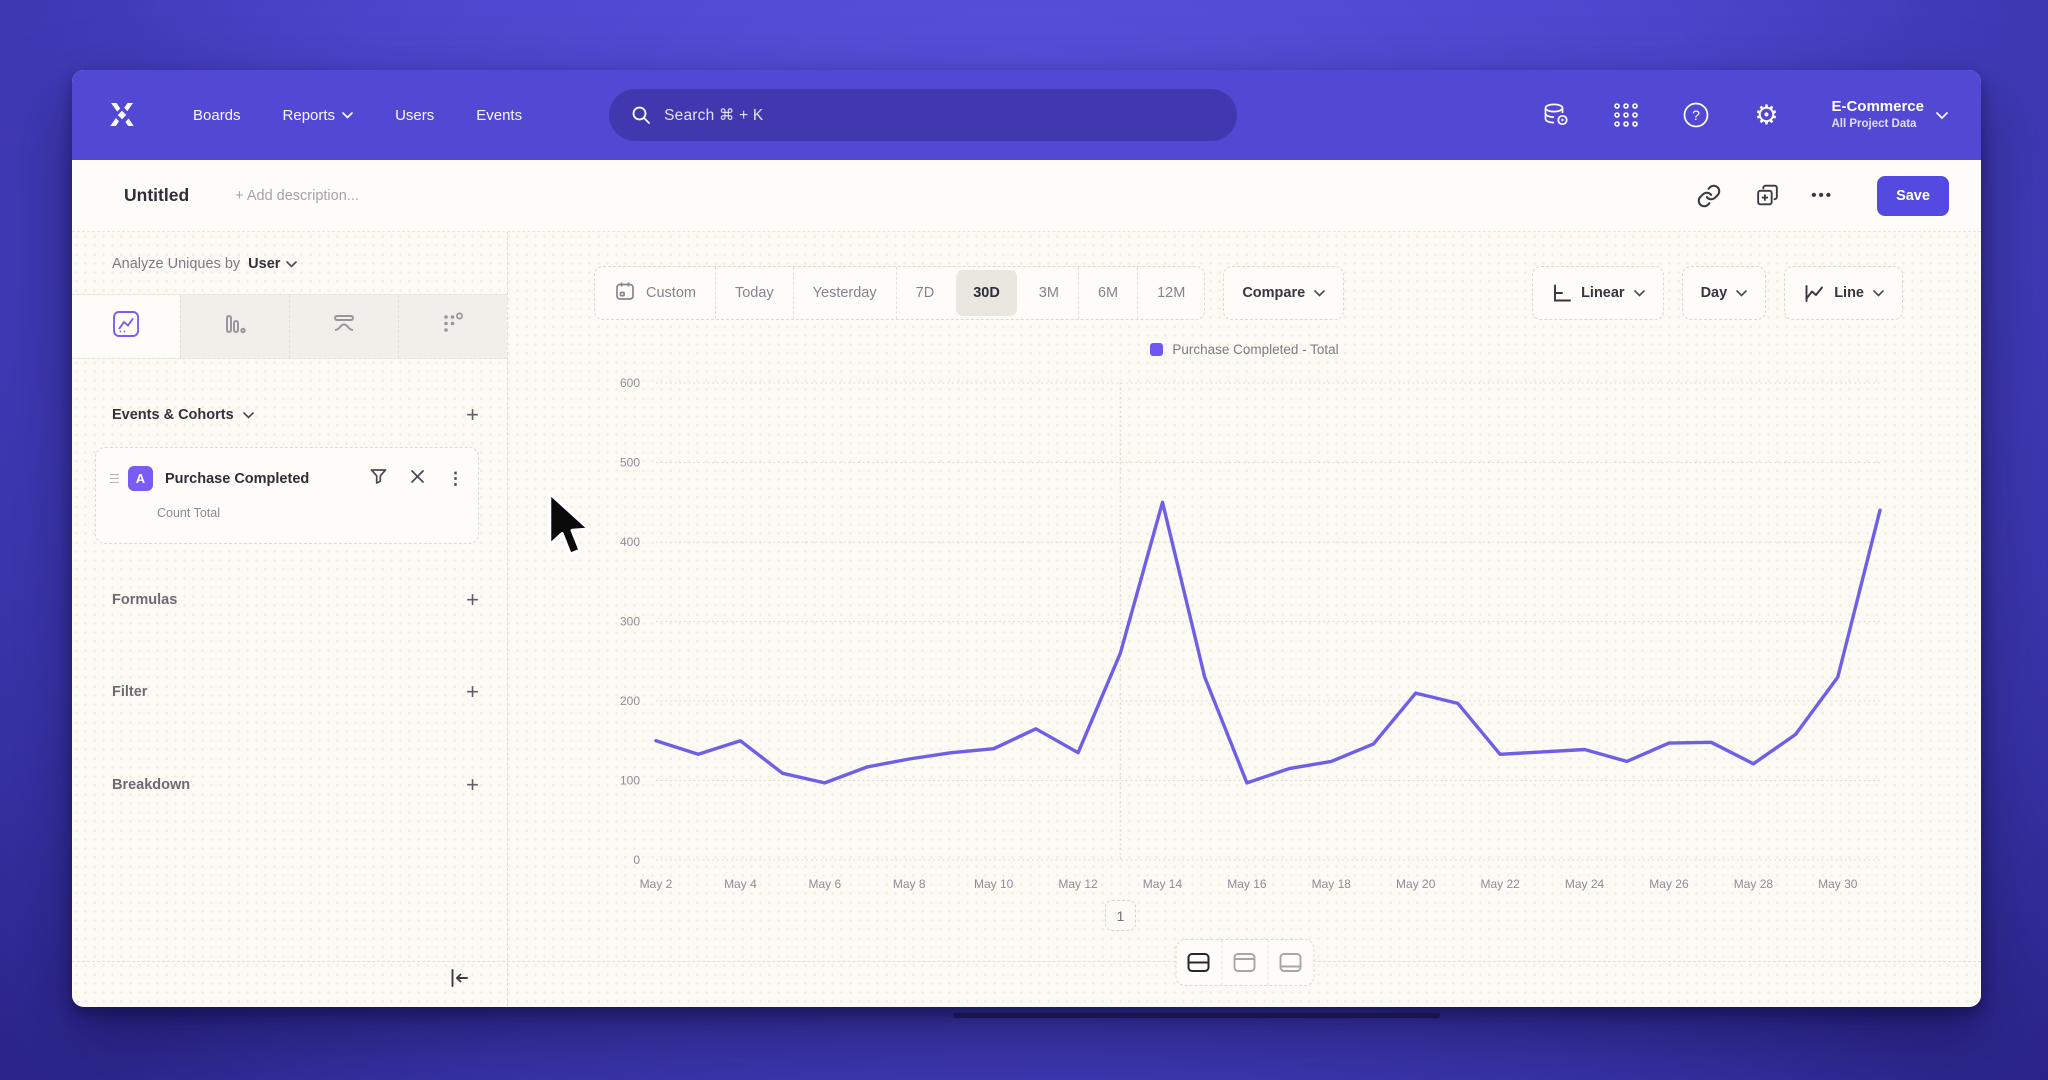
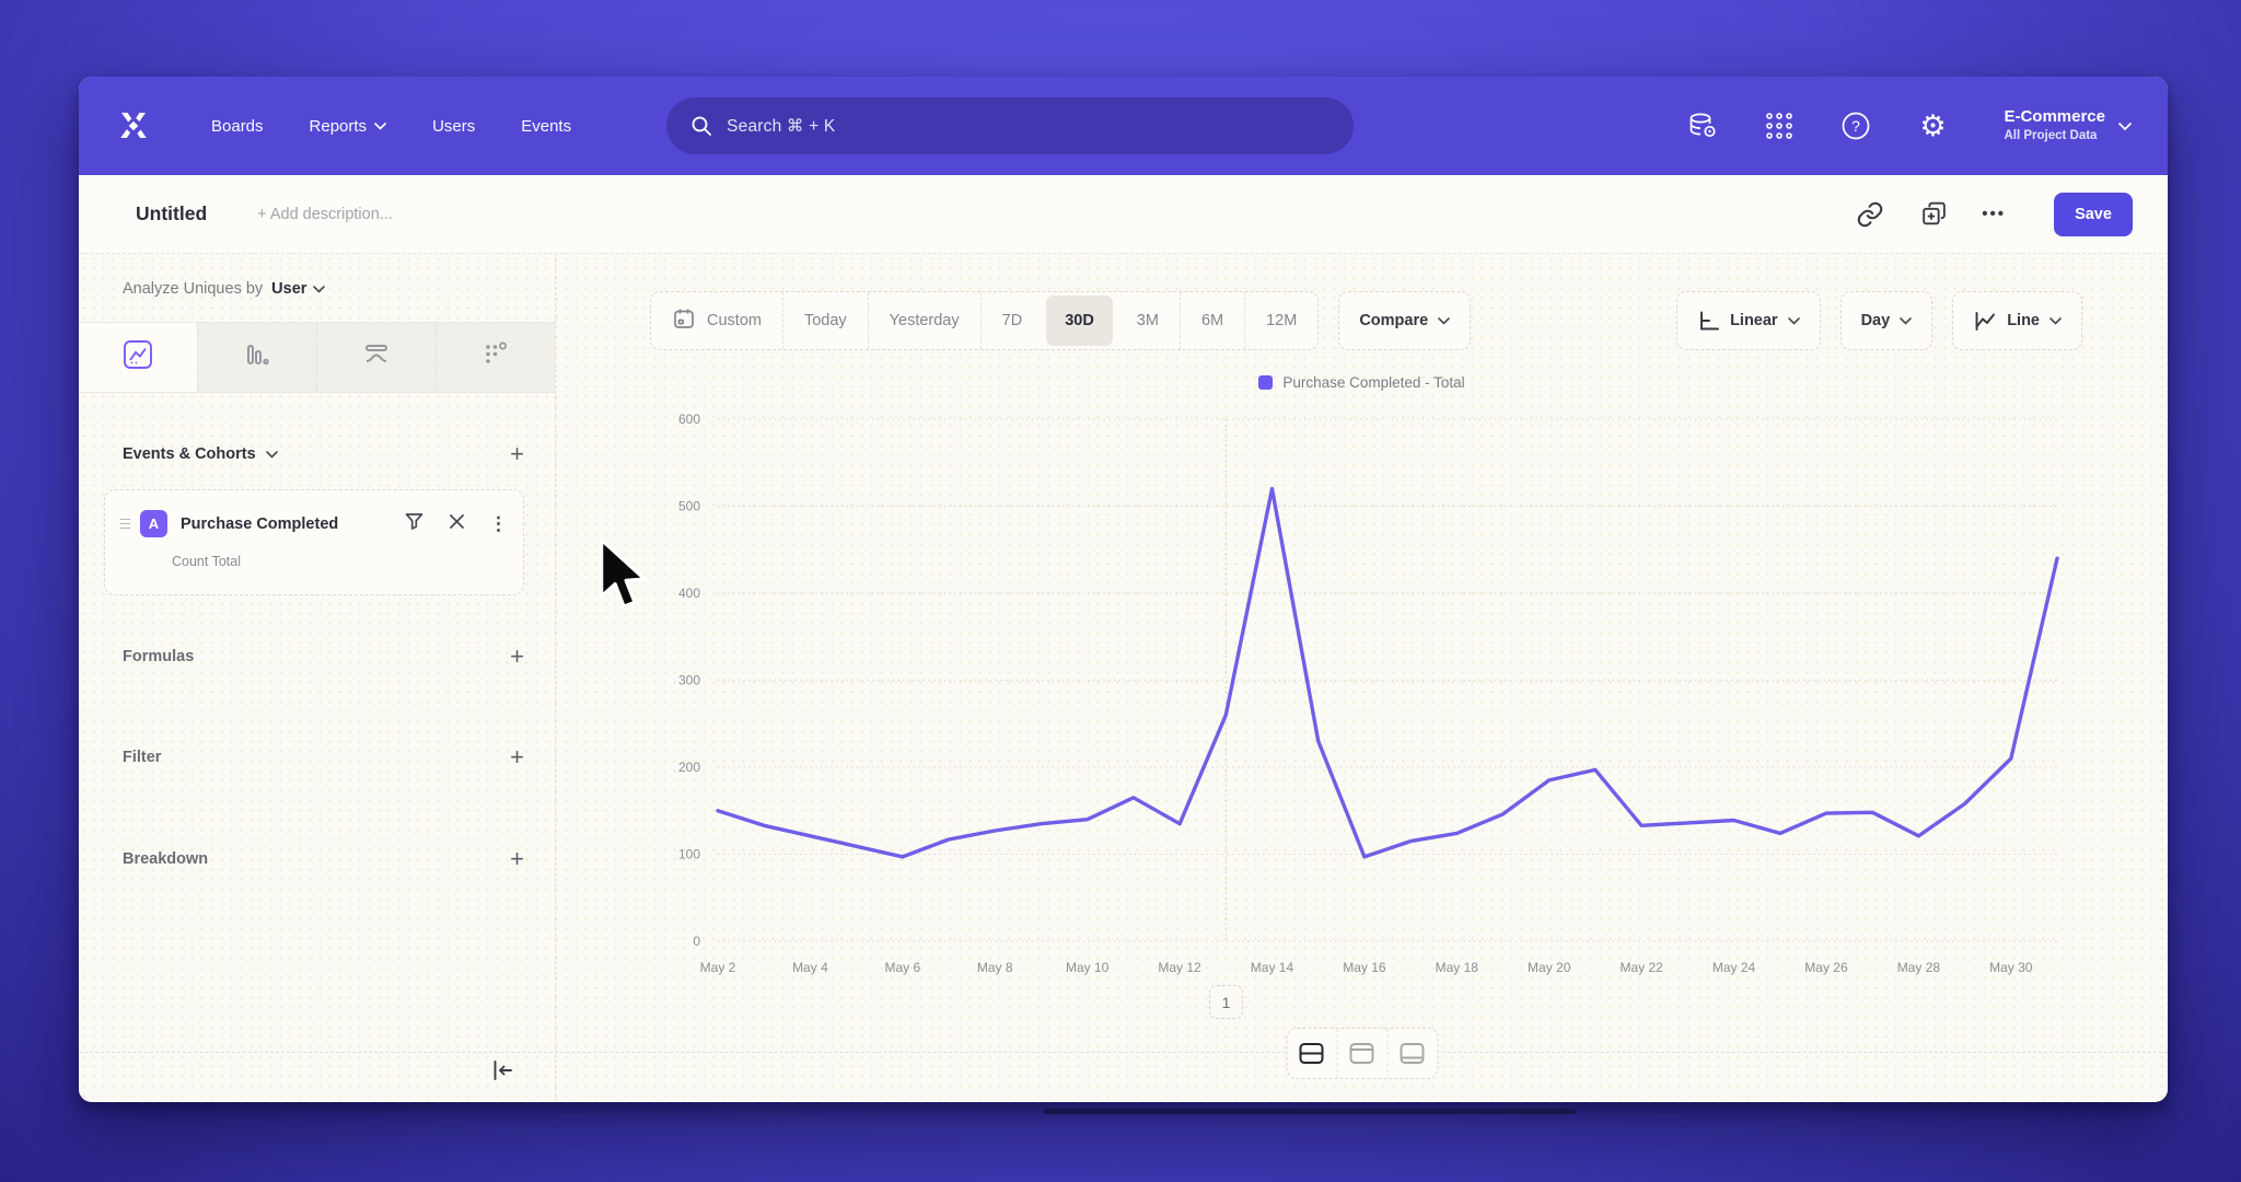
May 4: 150 -> 120
May 14: 450 -> 520
May 20: 210 -> 180
May 30: 230 -> 210
